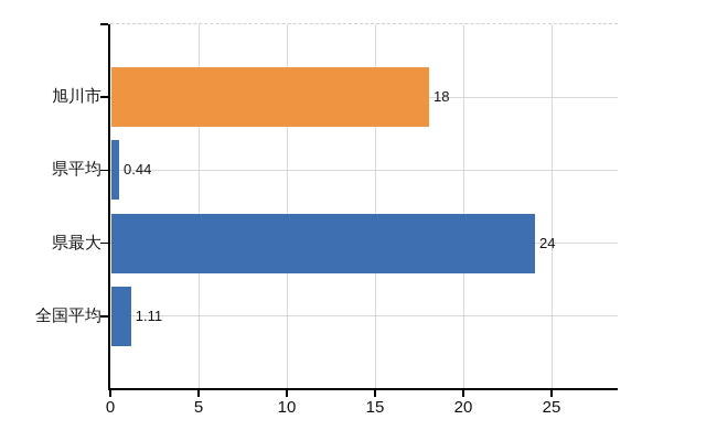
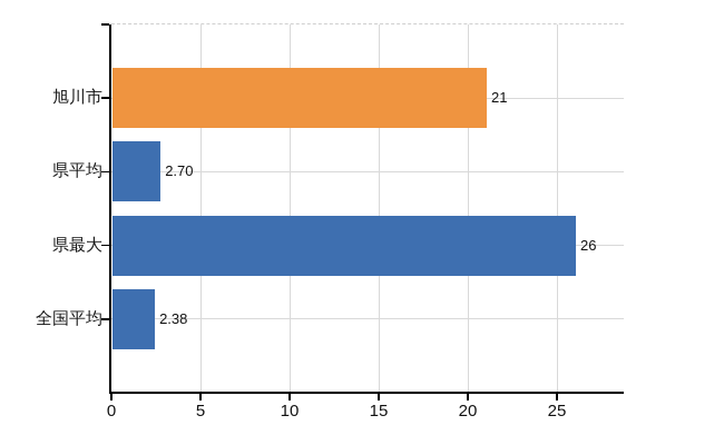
旭川市: 18 -> 21
県平均: 0.44 -> 2.70
県最大: 24 -> 26
全国平均: 1.11 -> 2.38
